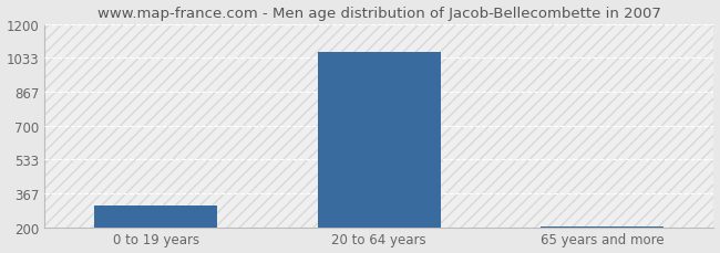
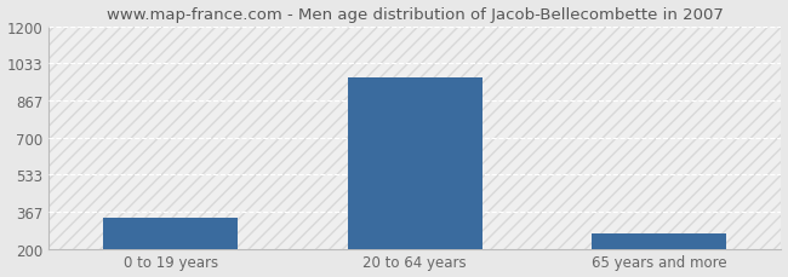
0 to 19 years: 310 -> 340
20 to 64 years: 1060 -> 970
65 years and more: 200 -> 270
